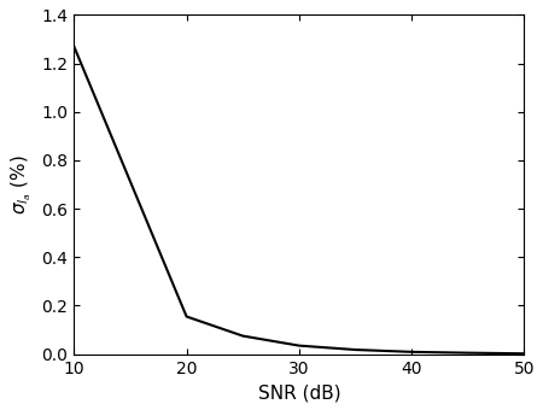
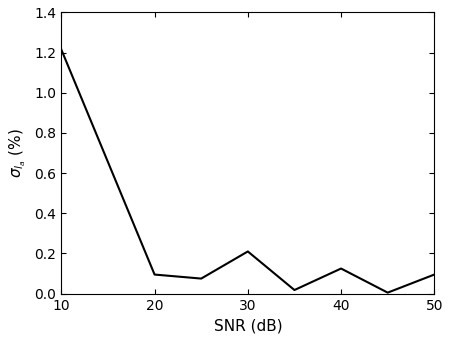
10: 1.270 -> 1.215
20: 0.155 -> 0.095
30: 0.035 -> 0.210
40: 0.009 -> 0.125
50: 0.002 -> 0.095
